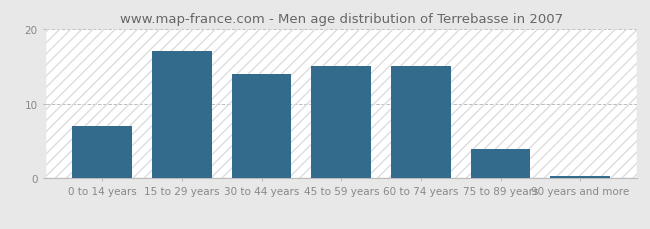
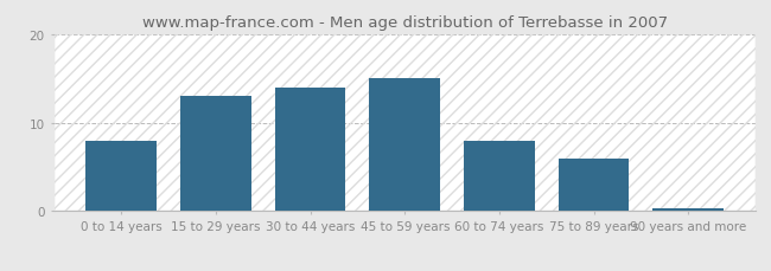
0 to 14 years: 7.0 -> 8.0
15 to 29 years: 17.0 -> 13.0
60 to 74 years: 15.0 -> 8.0
75 to 89 years: 4.0 -> 6.0
